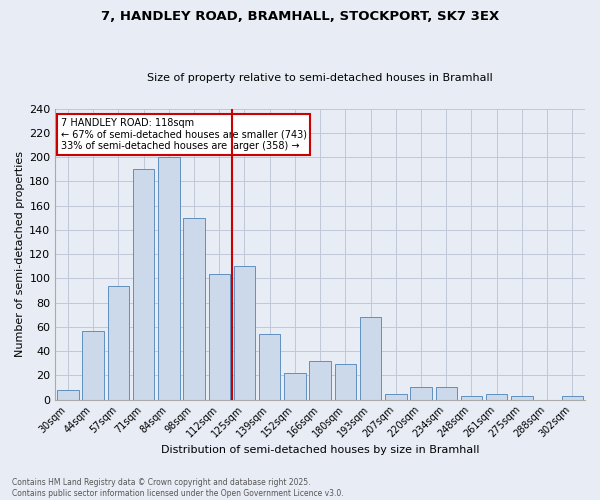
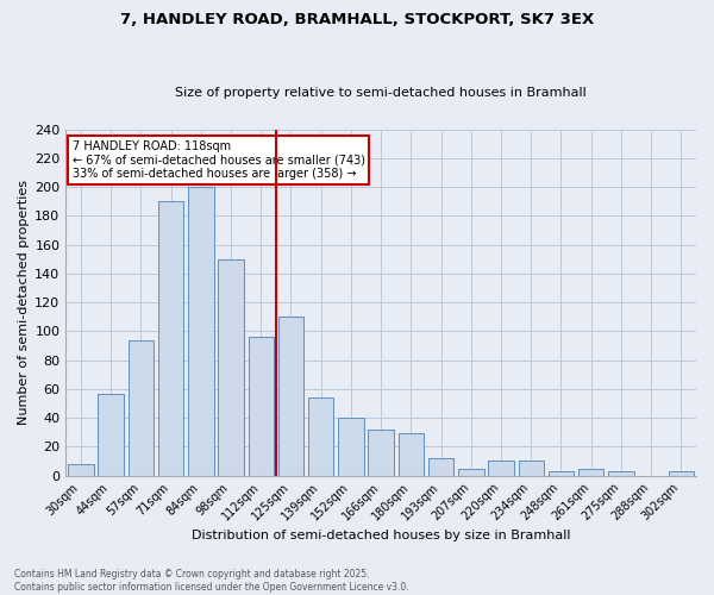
112sqm: 104 -> 96
152sqm: 22 -> 40
193sqm: 68 -> 12
